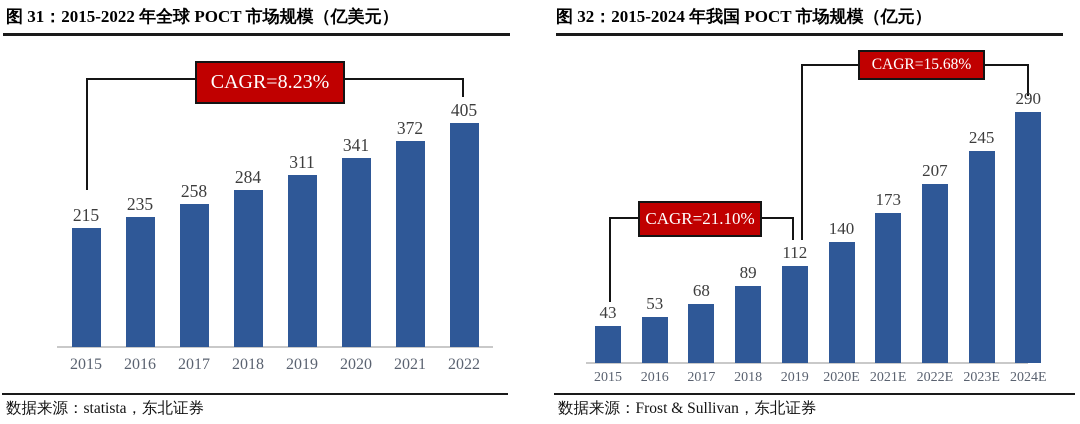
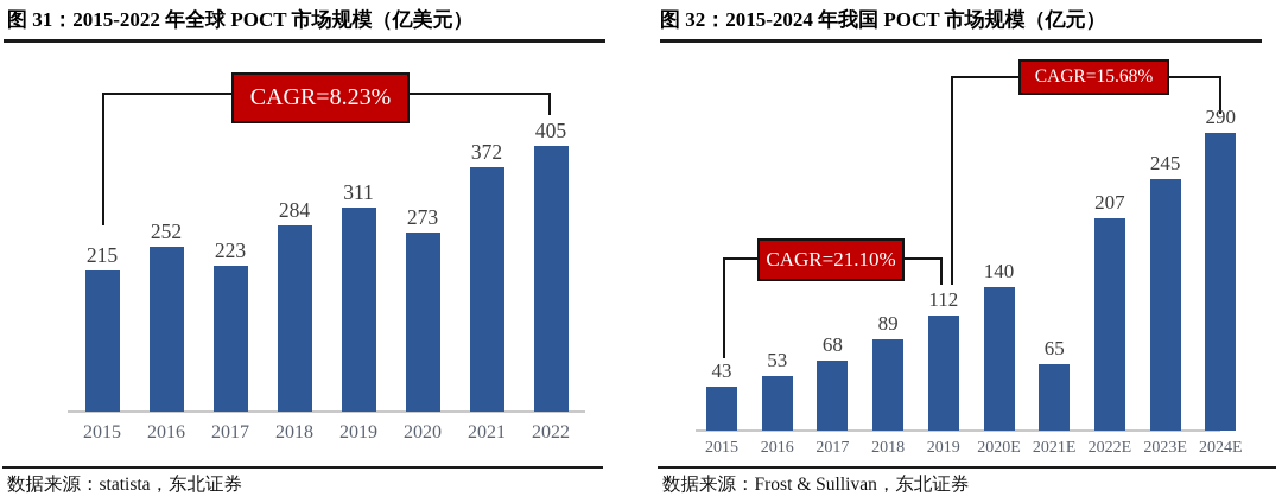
图 31：2015-2022 年全球 POCT 市场规模（亿美元）/2016: 235 -> 252
图 31：2015-2022 年全球 POCT 市场规模（亿美元）/2017: 258 -> 223
图 31：2015-2022 年全球 POCT 市场规模（亿美元）/2020: 341 -> 273
图 32：2015-2024 年我国 POCT 市场规模（亿元）/2021E: 173 -> 65
